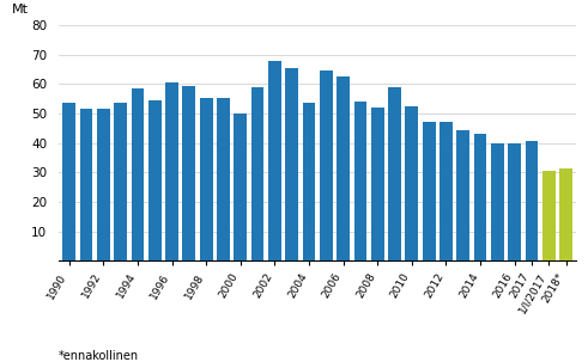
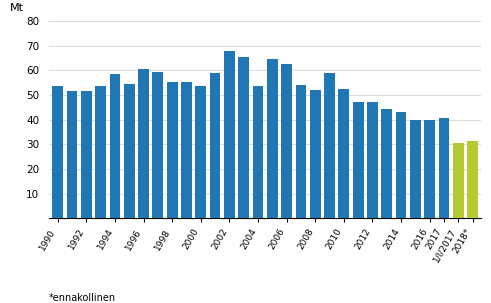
2000: 50.0 -> 53.5
